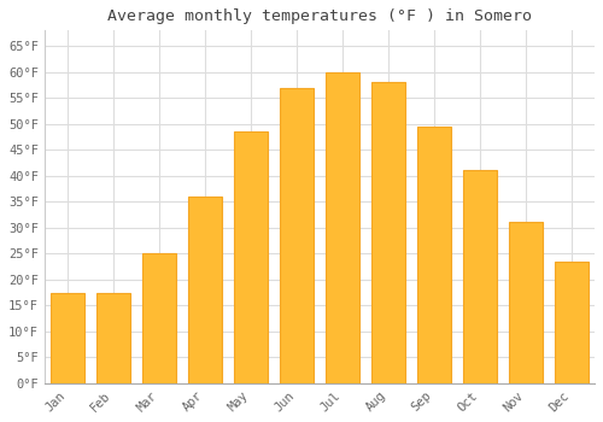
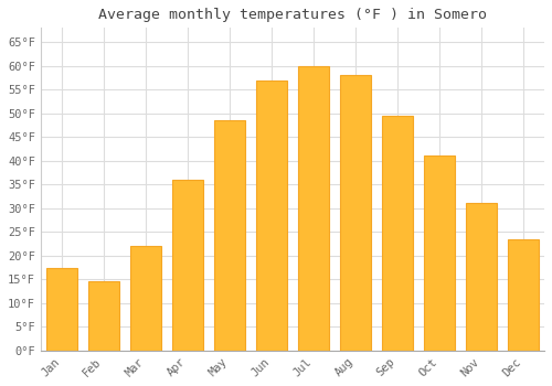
Feb: 17.5°F -> 14.5°F
Mar: 25.0°F -> 22.0°F
